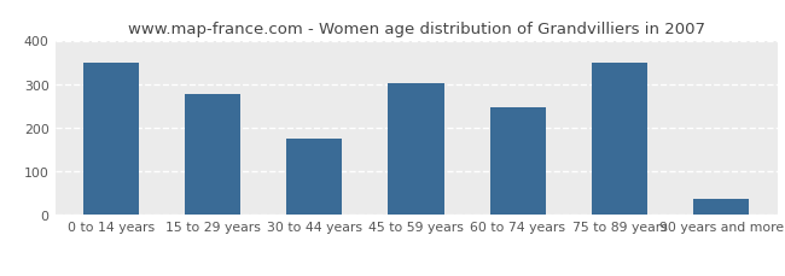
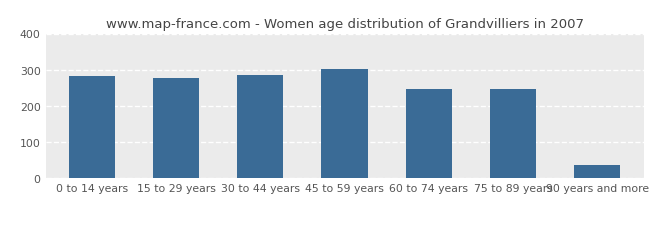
0 to 14 years: 350 -> 282
30 to 44 years: 175 -> 285
75 to 89 years: 350 -> 248
